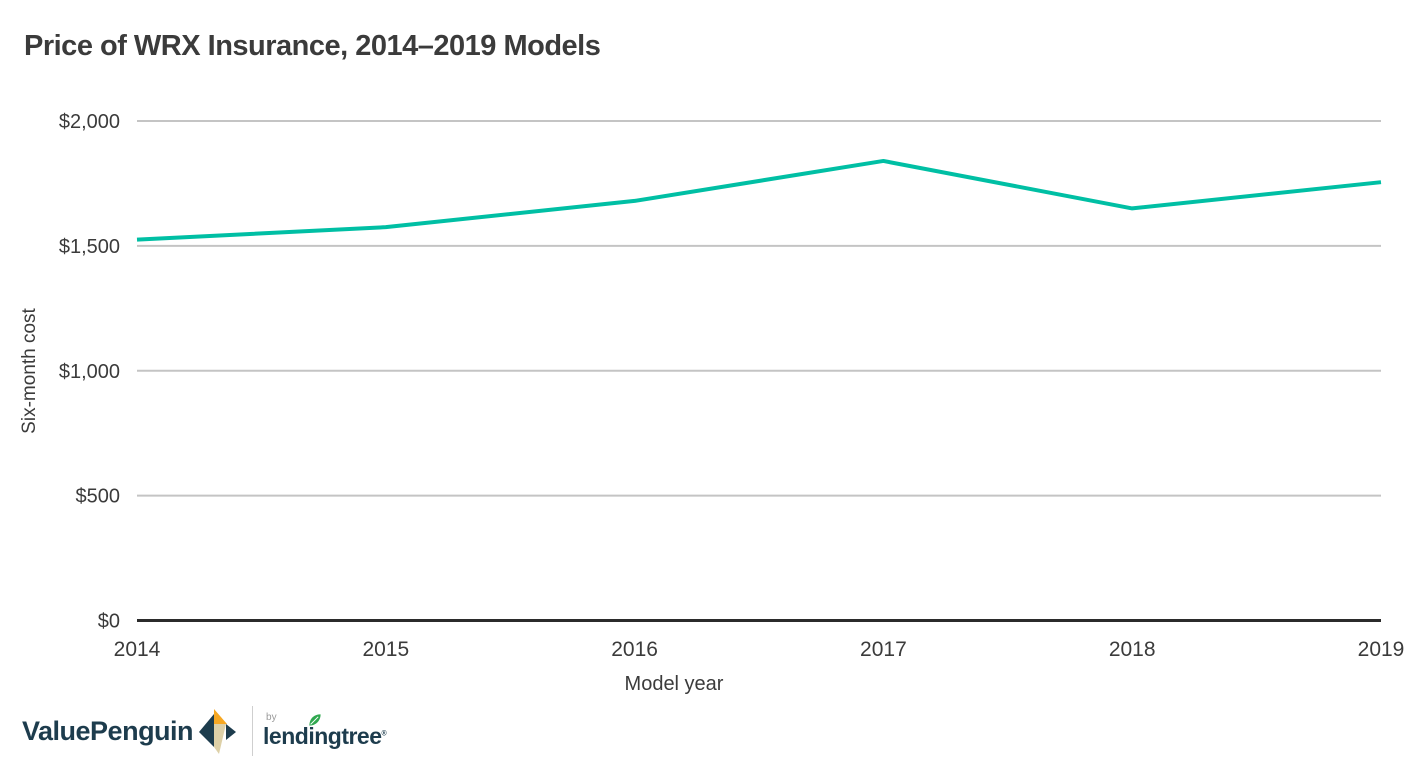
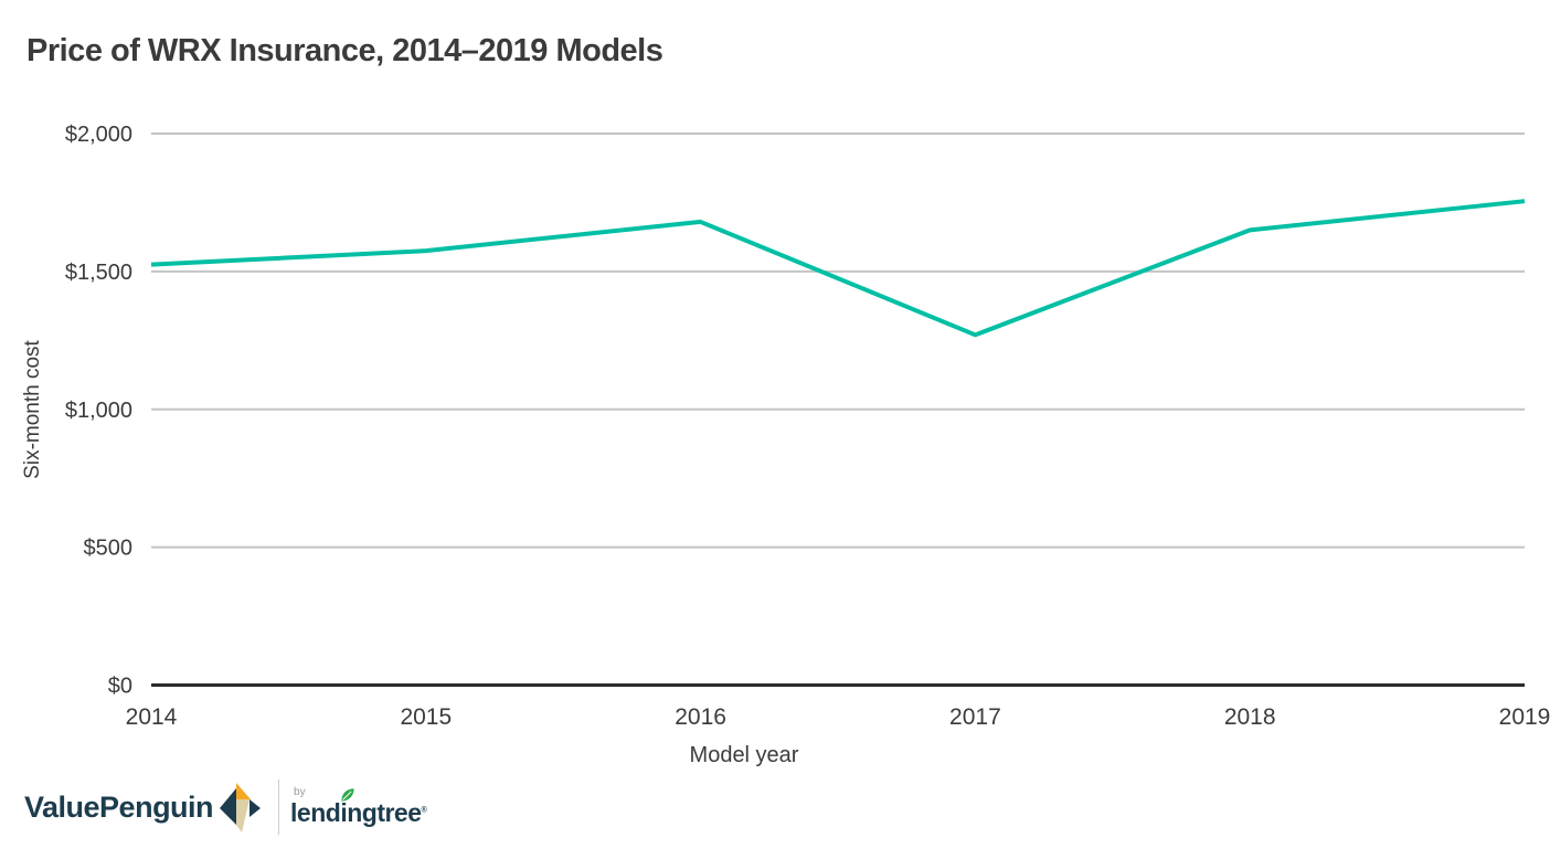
2017: $1840 -> $1270
